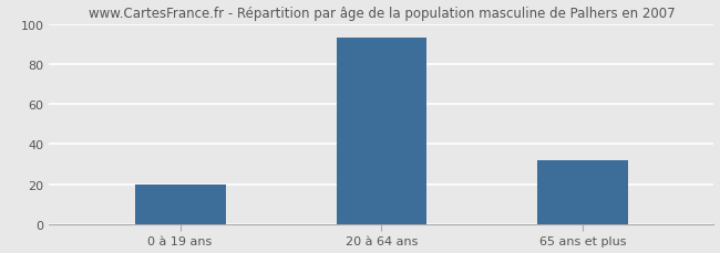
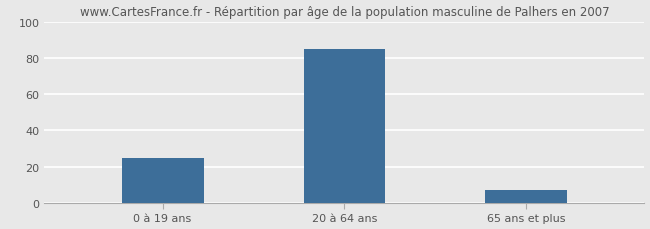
0 à 19 ans: 20 -> 25
20 à 64 ans: 93 -> 85
65 ans et plus: 32 -> 7
